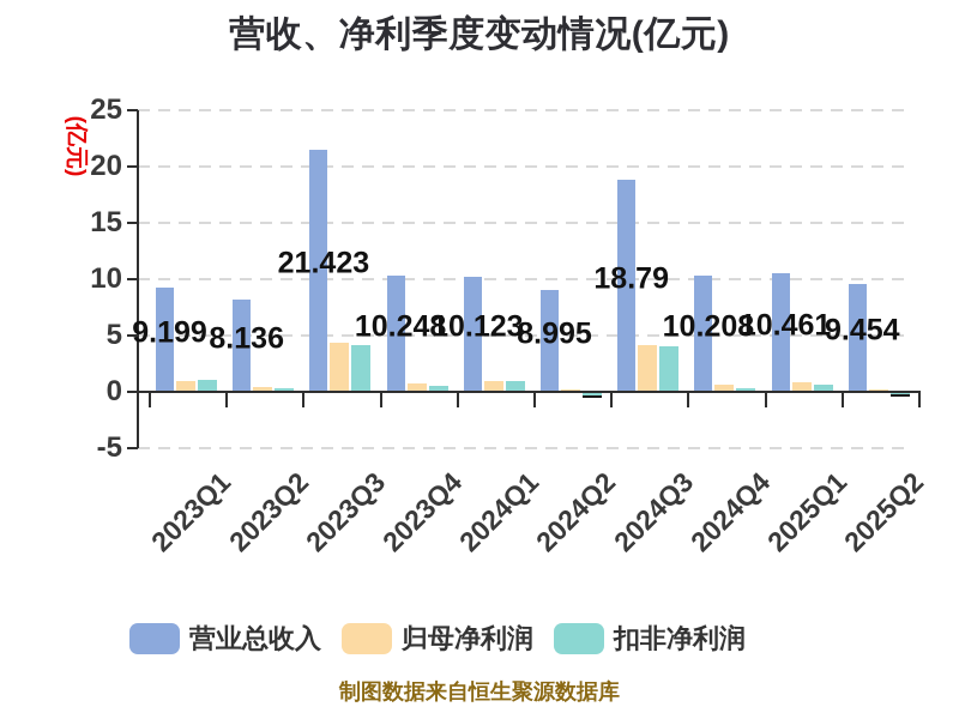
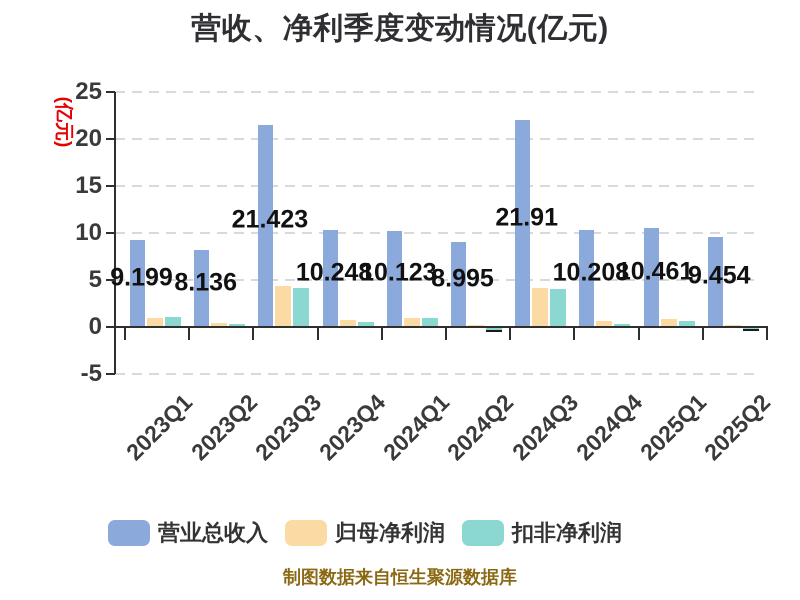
营业总收入/2024Q3: 18.79 -> 21.91
